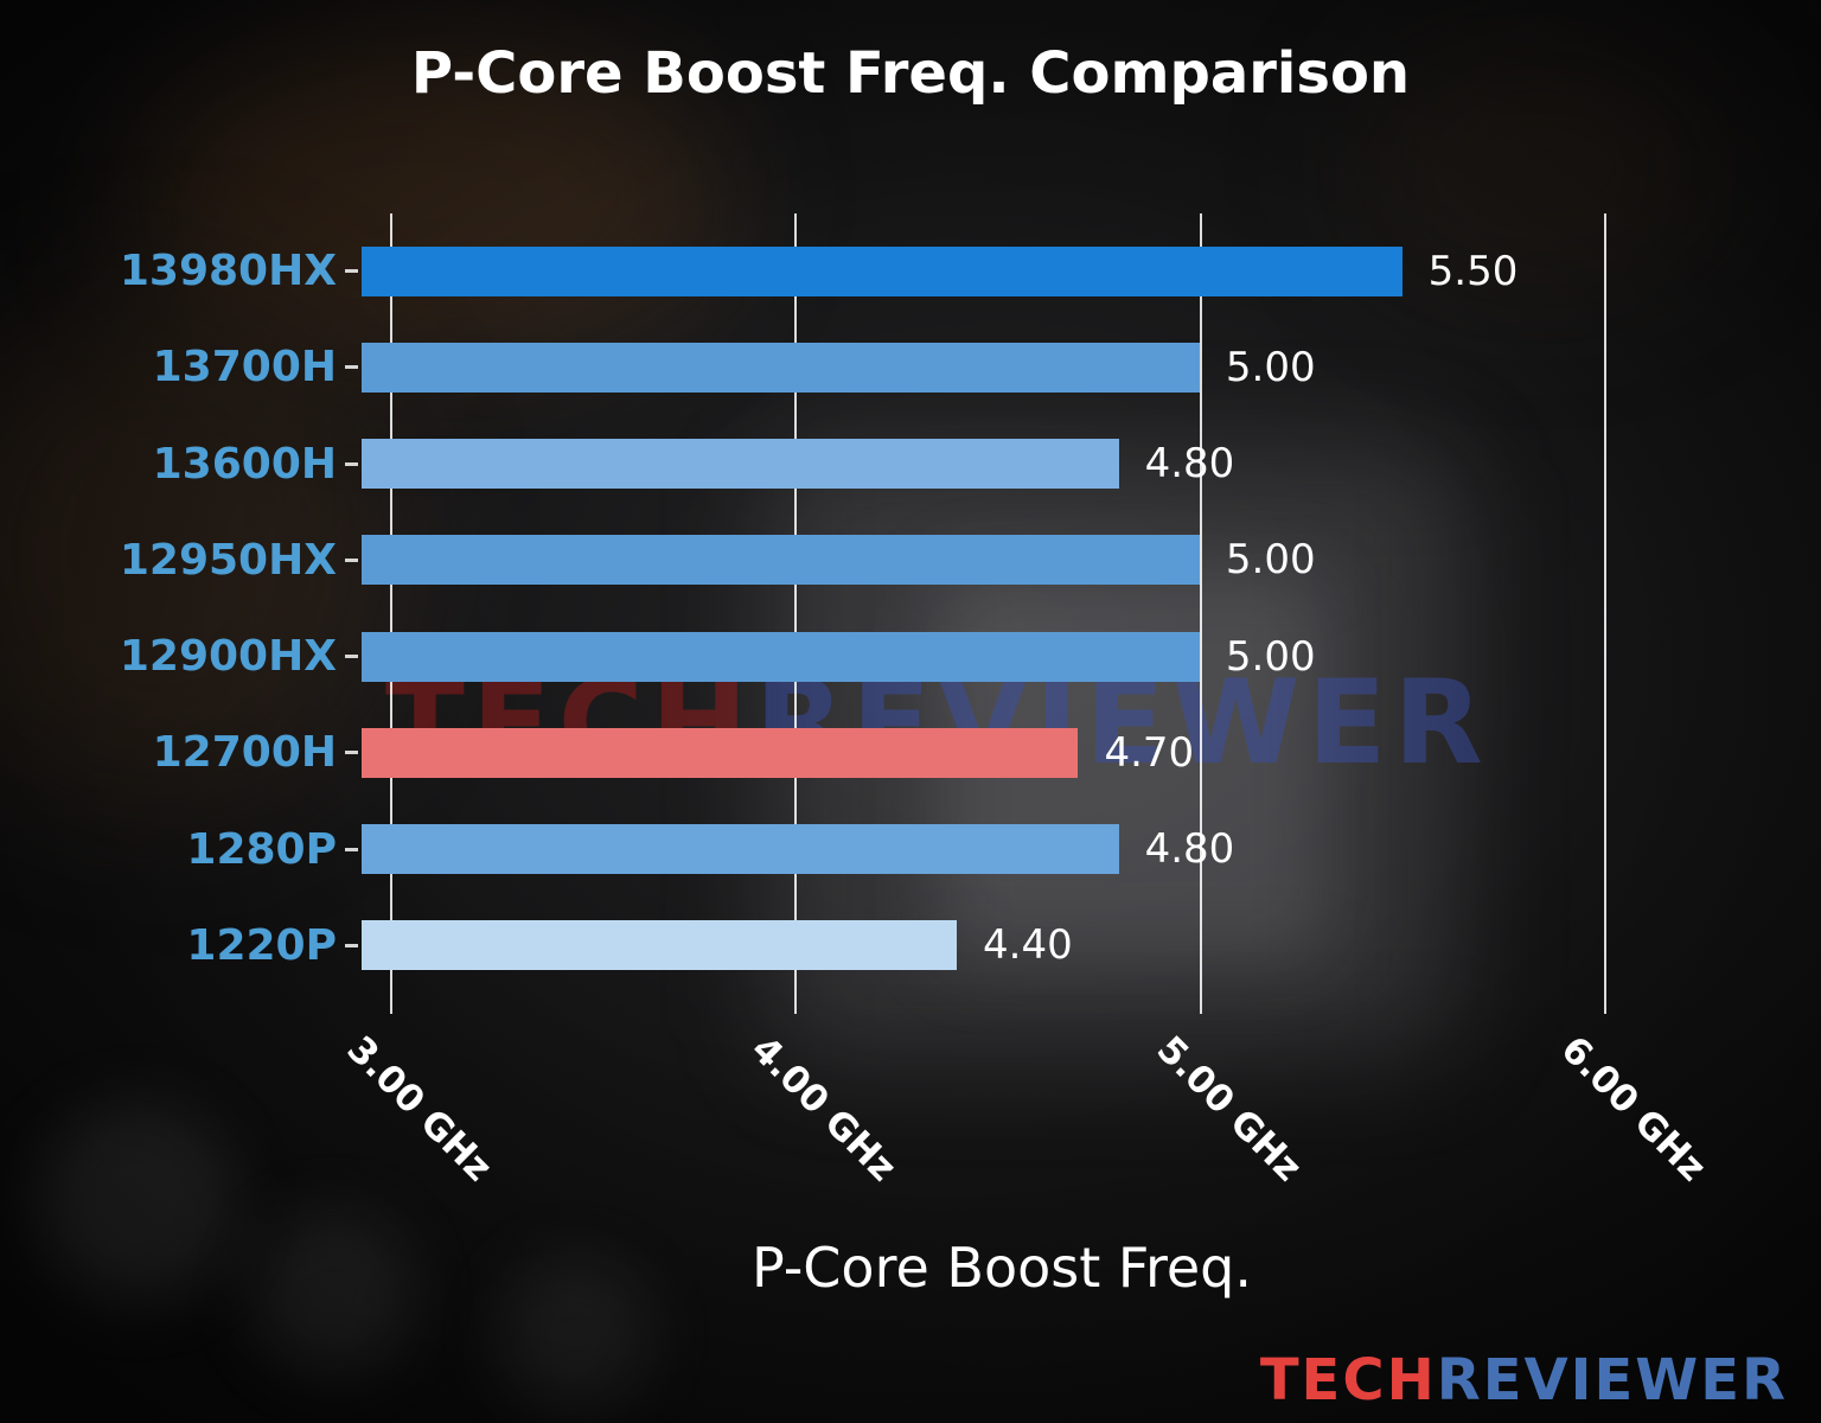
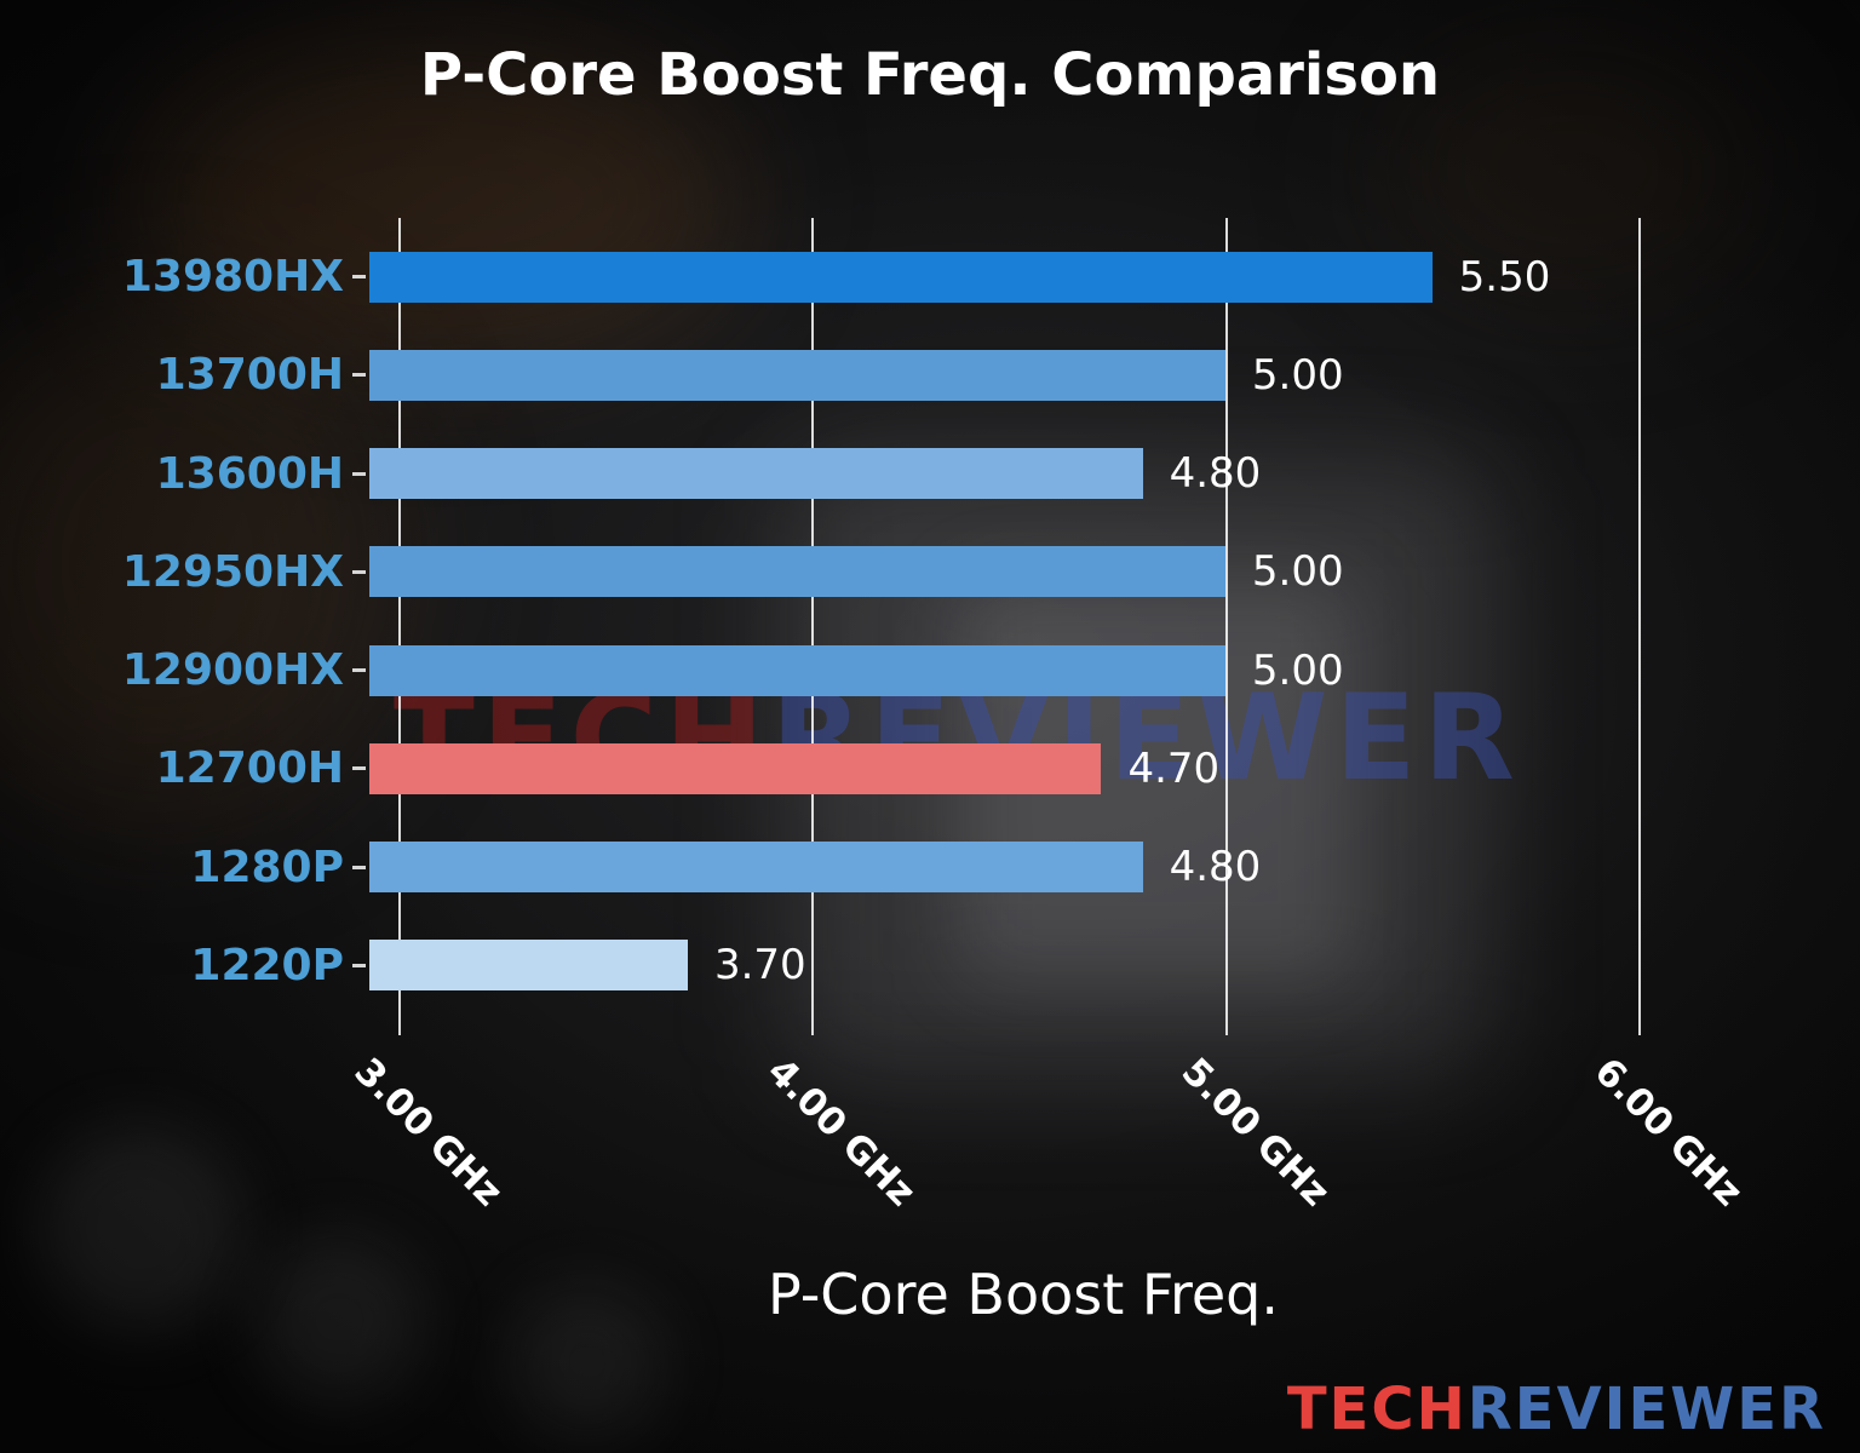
1220P: 4.40 -> 3.70
